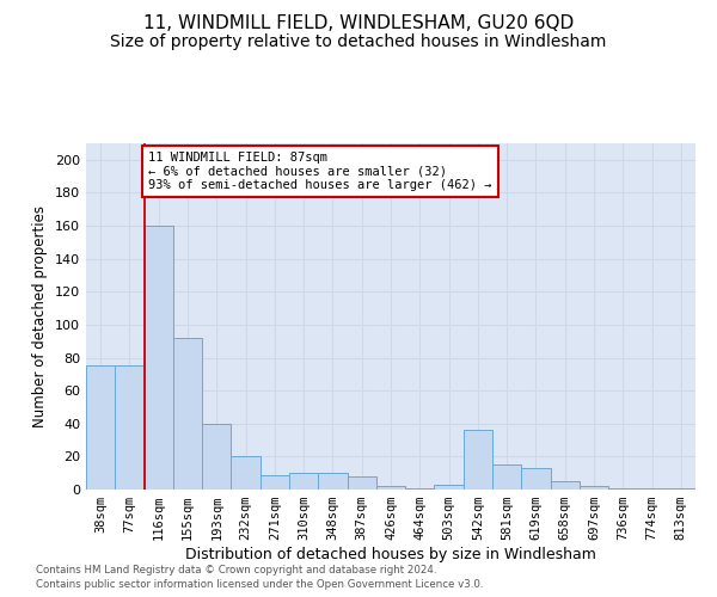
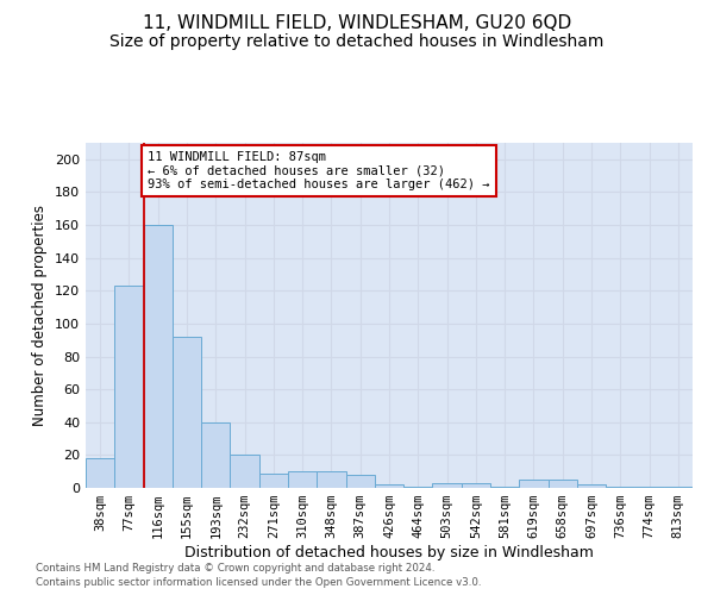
38sqm: 75 -> 18
77sqm: 75 -> 123
542sqm: 36 -> 3
581sqm: 15 -> 1
619sqm: 13 -> 5
